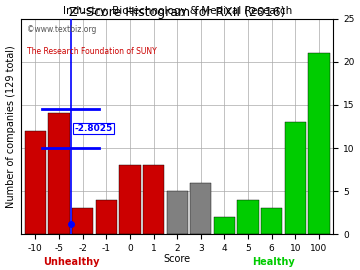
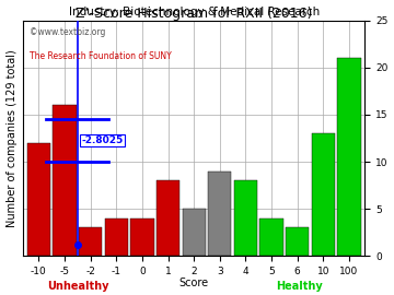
-5: 14 -> 16
0: 8 -> 4
3: 6 -> 9
4: 2 -> 8
